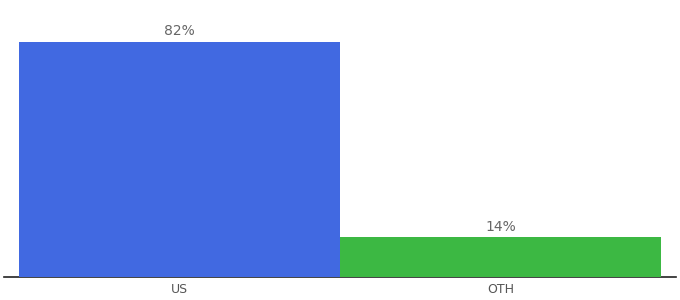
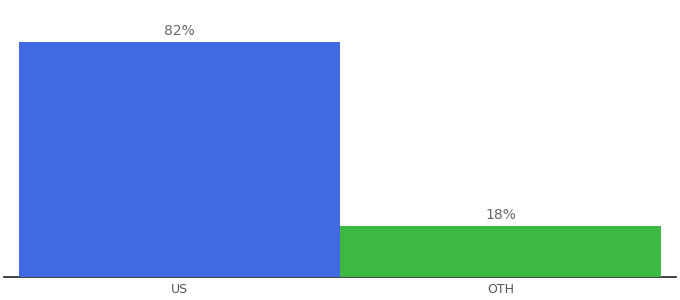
OTH: 14% -> 18%
